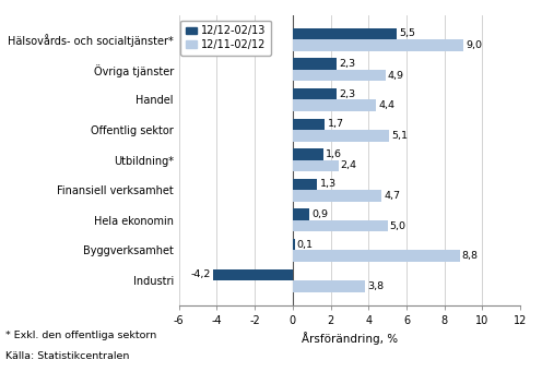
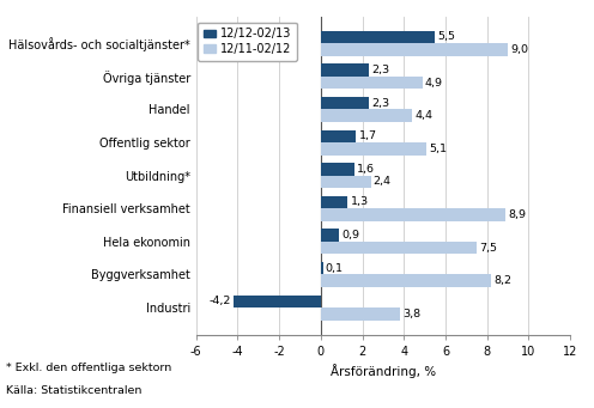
12/11-02/12/Finansiell verksamhet: 4,7 -> 8,9
12/11-02/12/Hela ekonomin: 5,0 -> 7,5
12/11-02/12/Byggverksamhet: 8,8 -> 8,2
